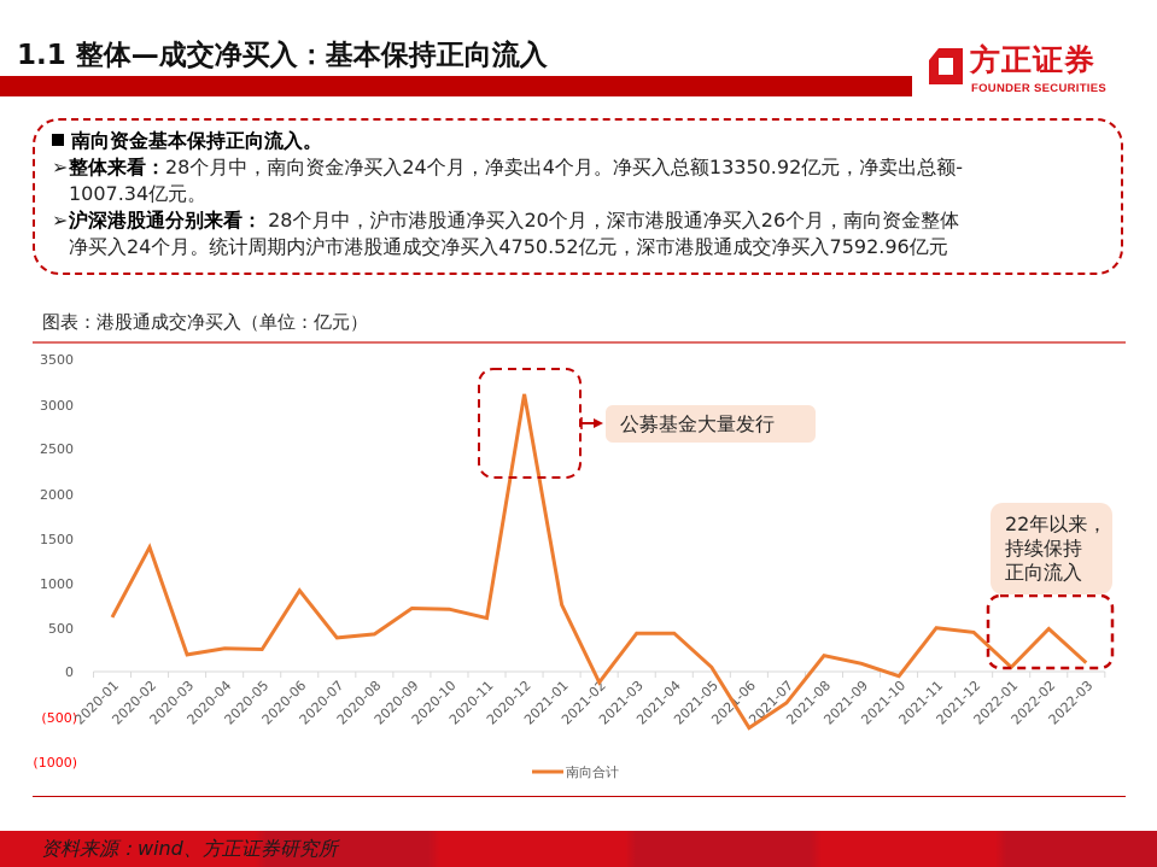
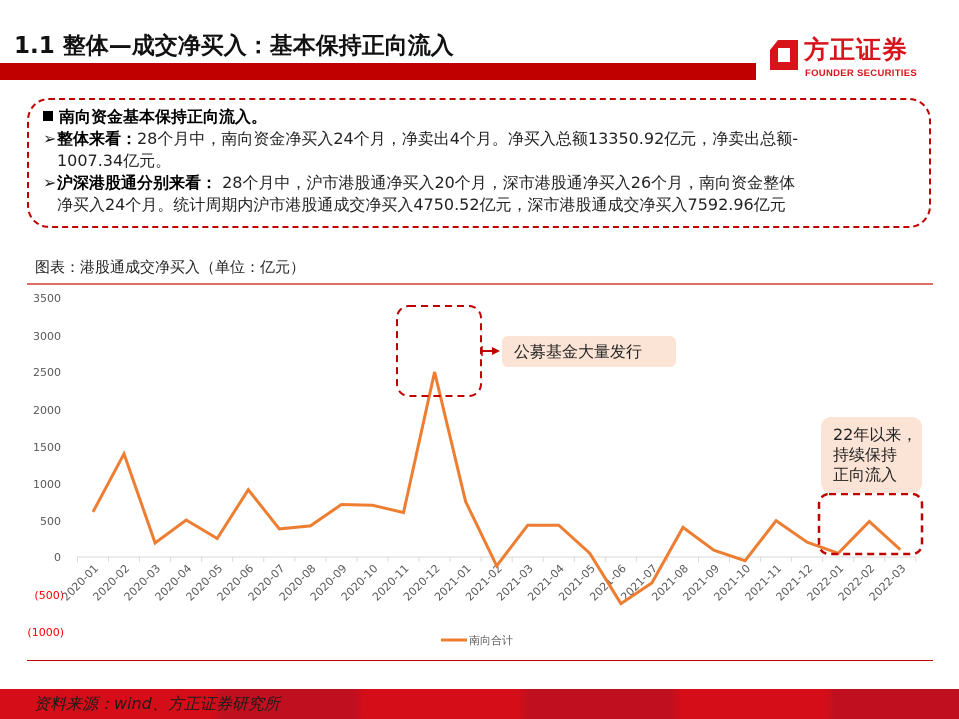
2020-04: 300 -> 500
2020-12: 3100 -> 2500
2021-08: 200 -> 400
2021-12: 400 -> 200
